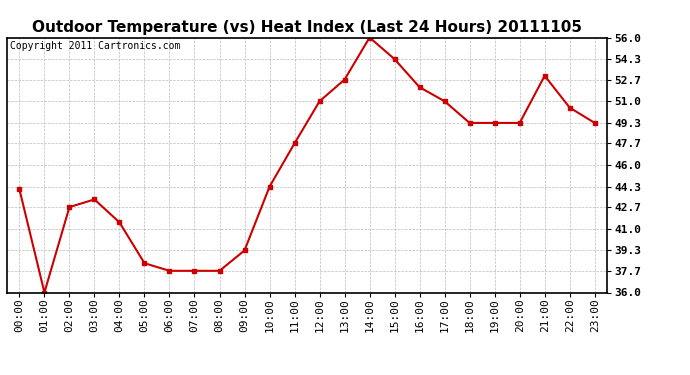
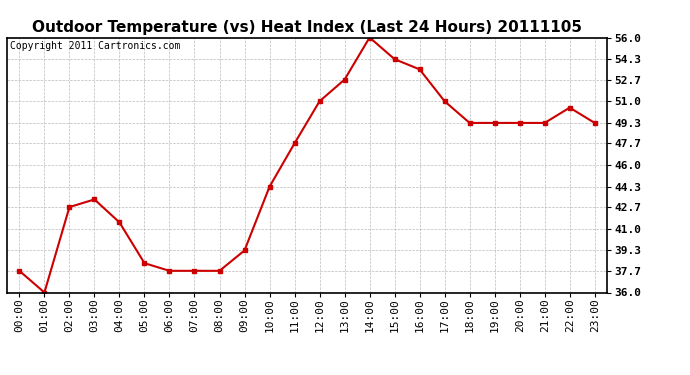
00:00: 44.1 -> 37.7
16:00: 52.1 -> 53.5
21:00: 53.0 -> 49.3
